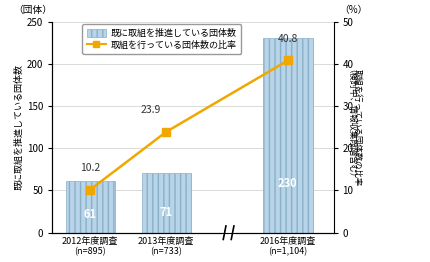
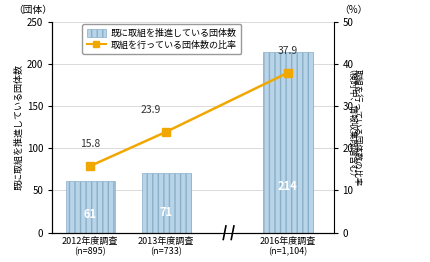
取組を行っている団体数の比率/2012年度調査 (n=895): 10.2 -> 15.8
既に取組を推進している団体数/2016年度調査 (n=1,104): 230 -> 214
取組を行っている団体数の比率/2016年度調査 (n=1,104): 40.8 -> 37.9
